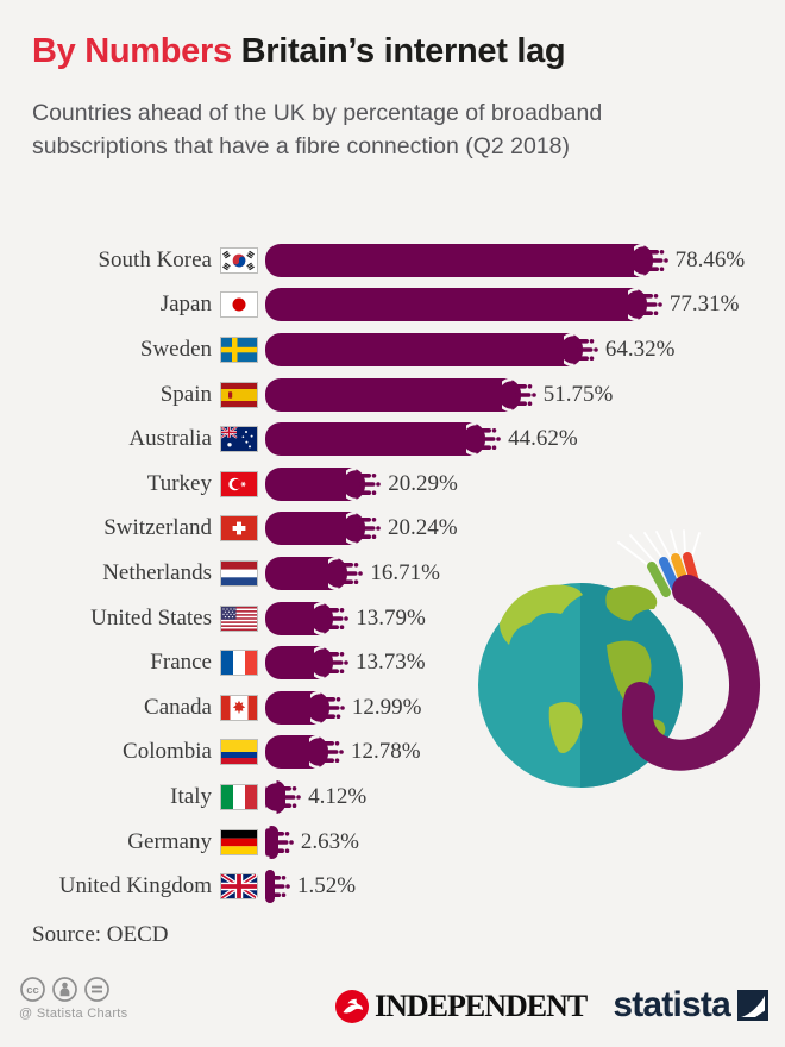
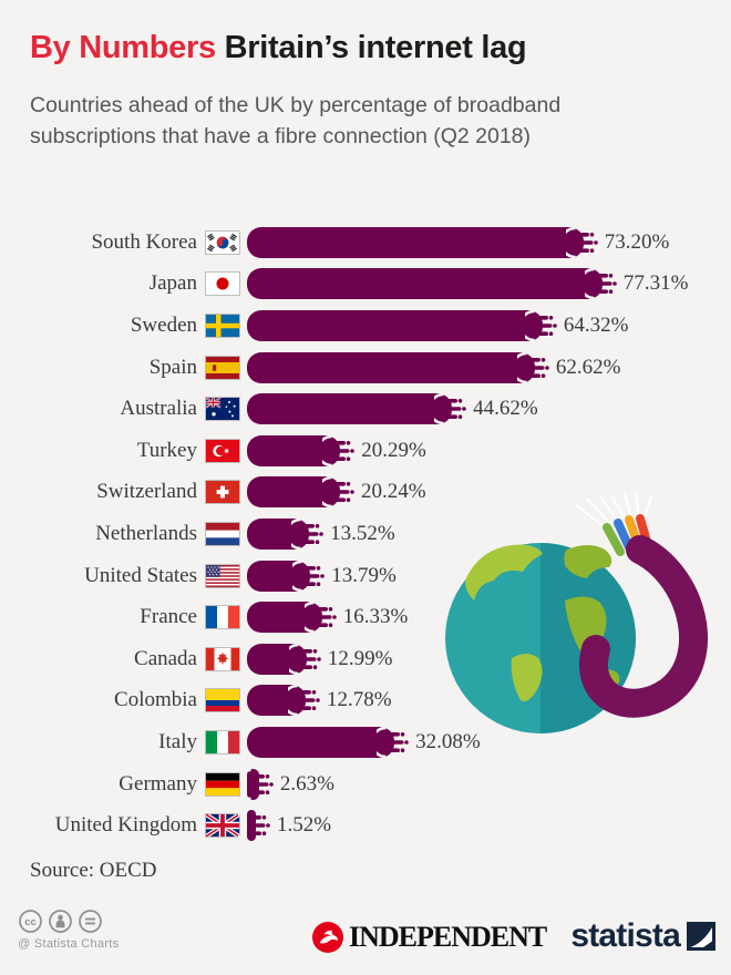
South Korea: 78.46% -> 73.20%
Spain: 51.75% -> 62.62%
Netherlands: 16.71% -> 13.52%
France: 13.73% -> 16.33%
Italy: 4.12% -> 32.08%
